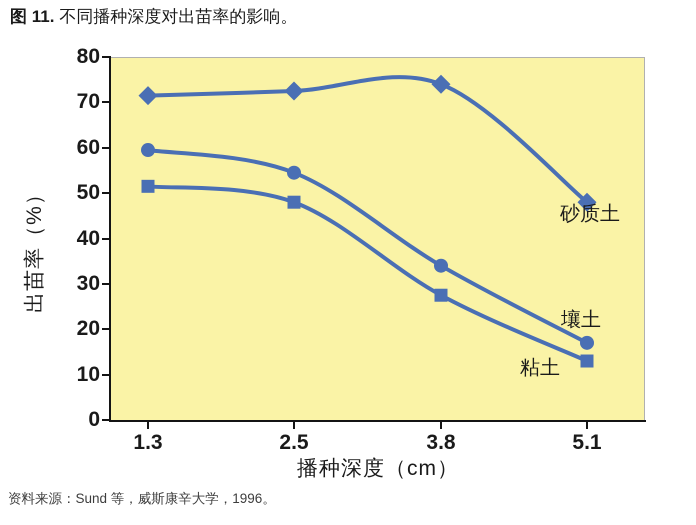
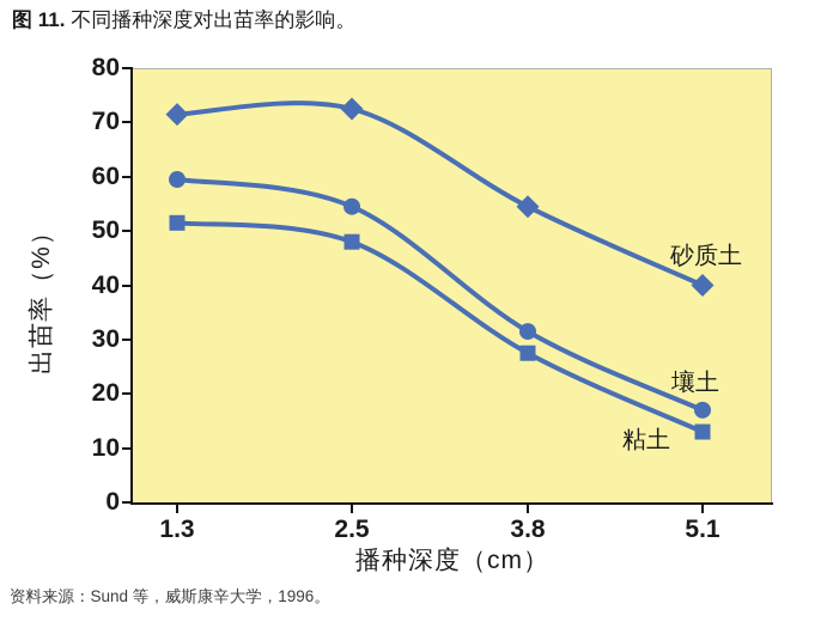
砂质土/3.8: 74 -> 54
壤土/3.8: 34 -> 32
砂质土/5.1: 48 -> 40
